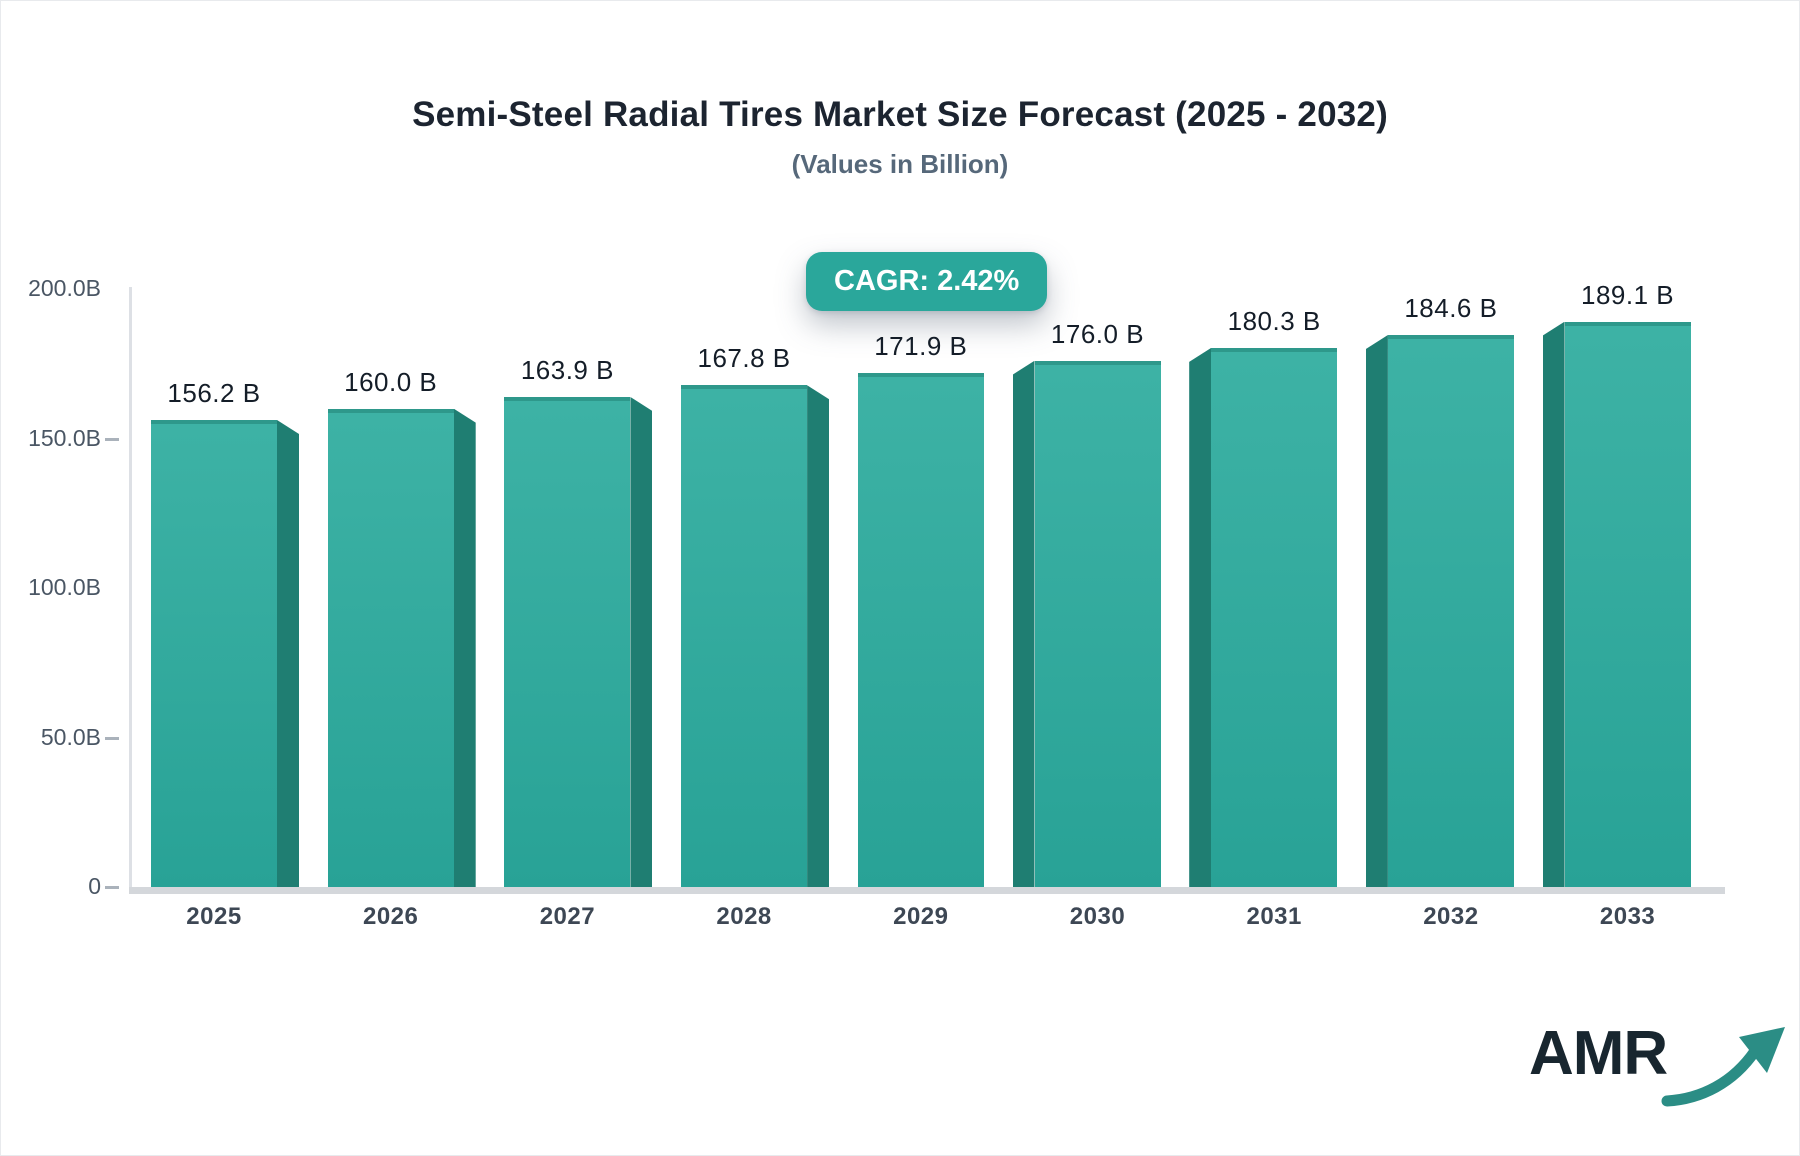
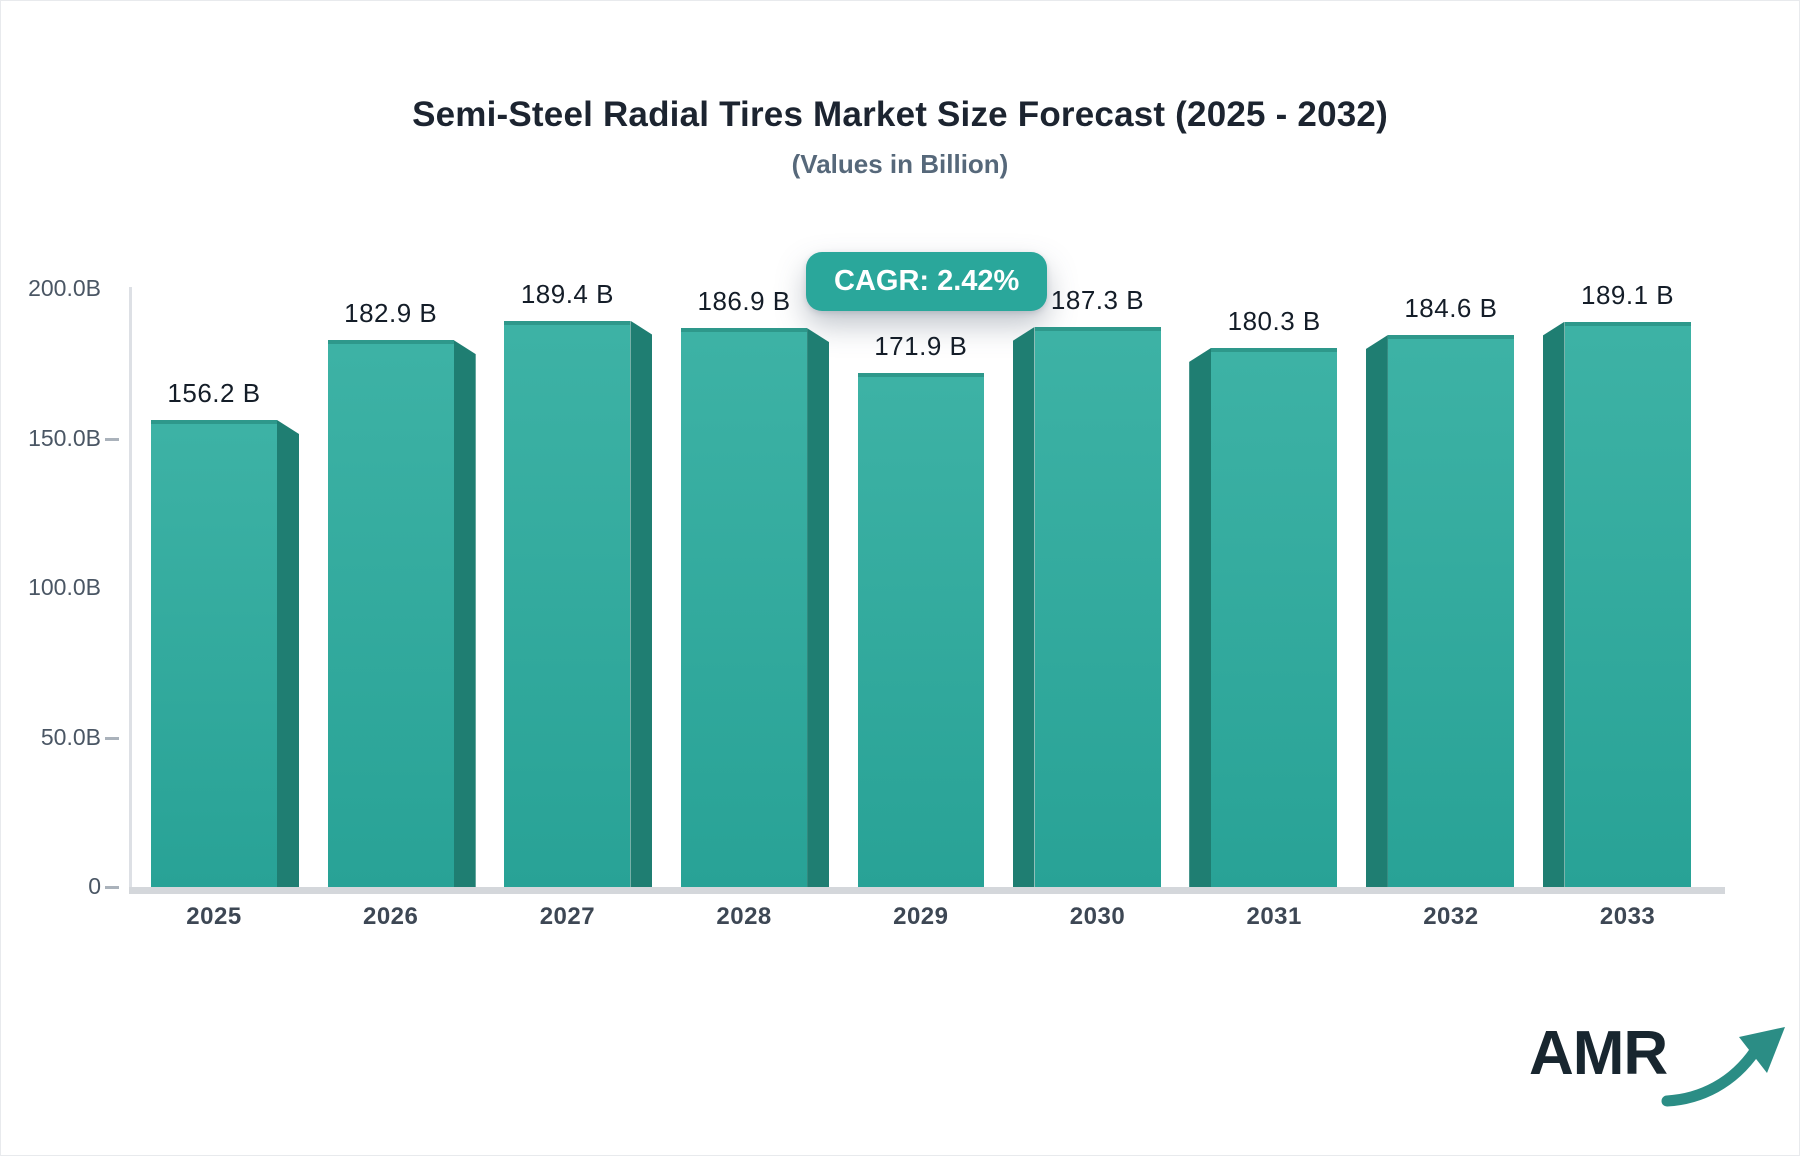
2026: 160.0 -> 182.9
2027: 163.9 -> 189.4
2028: 167.8 -> 186.9
2030: 176.0 -> 187.3
